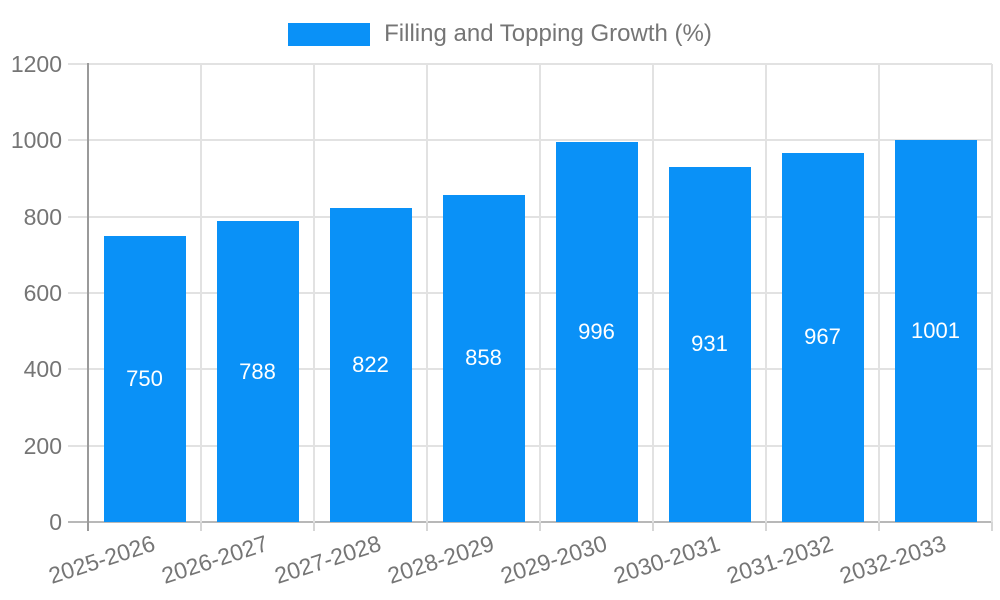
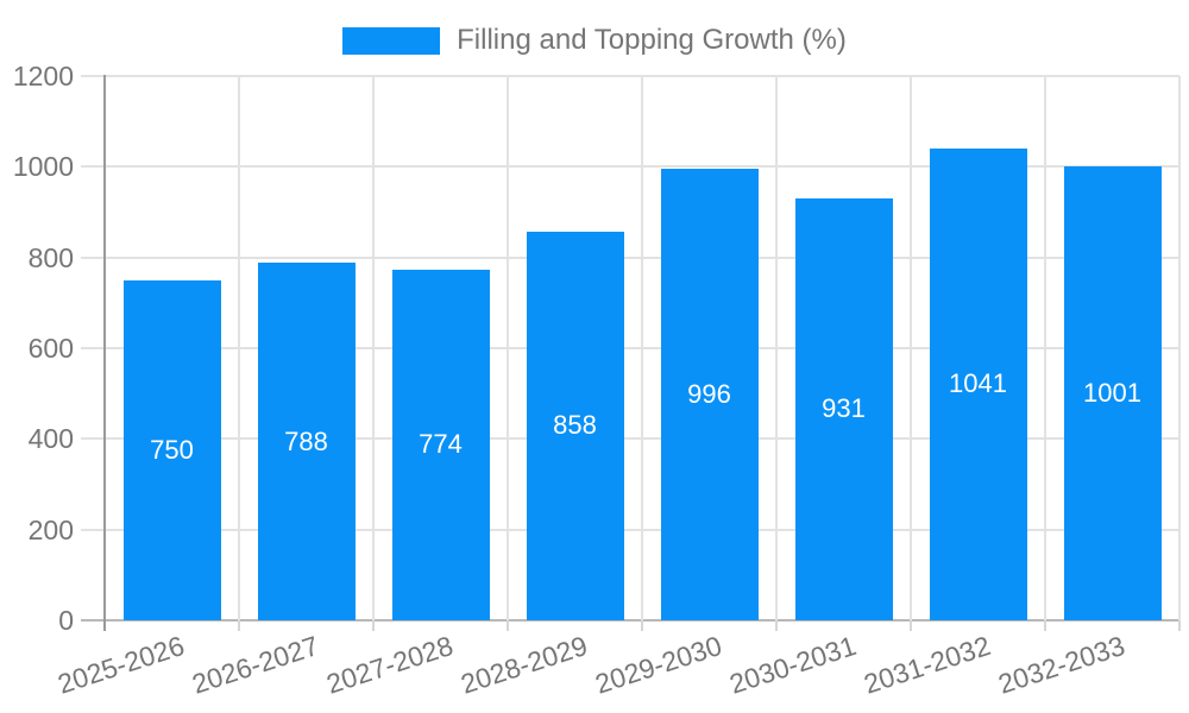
2027-2028: 822 -> 774
2031-2032: 967 -> 1041
